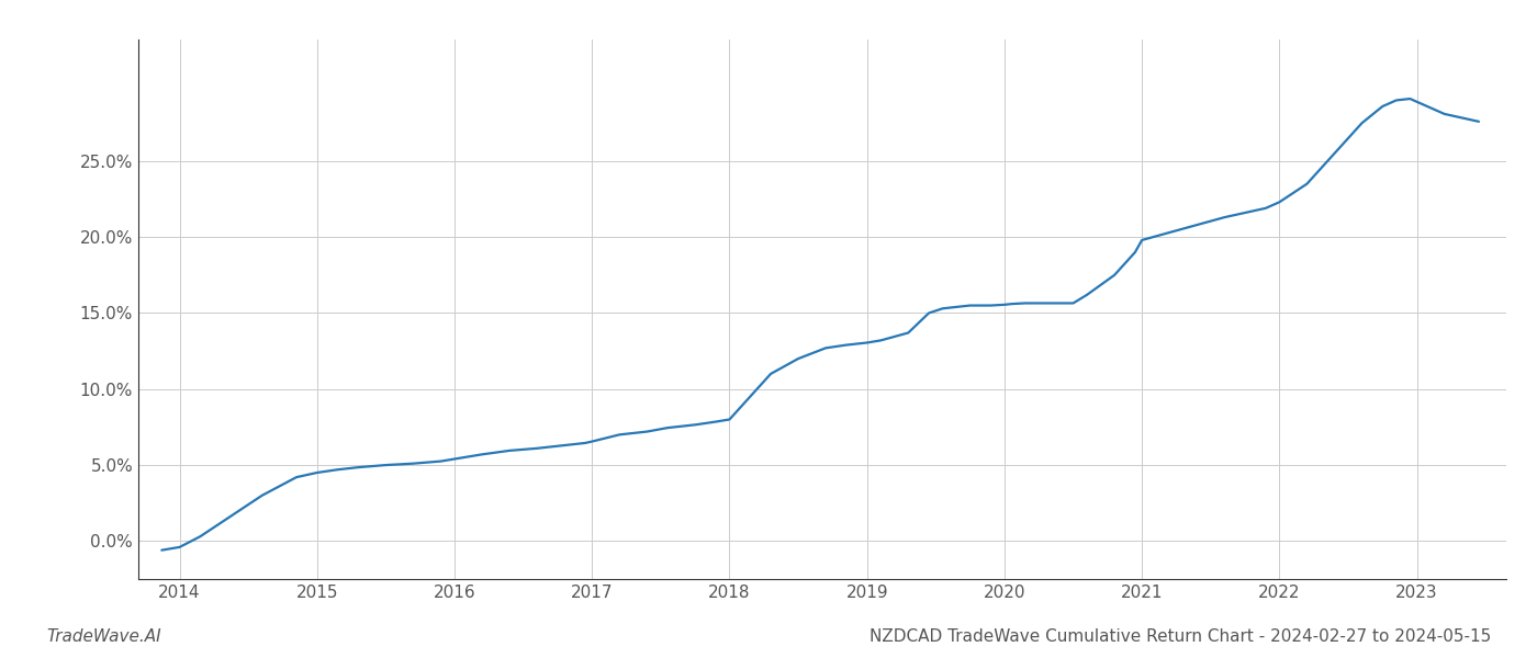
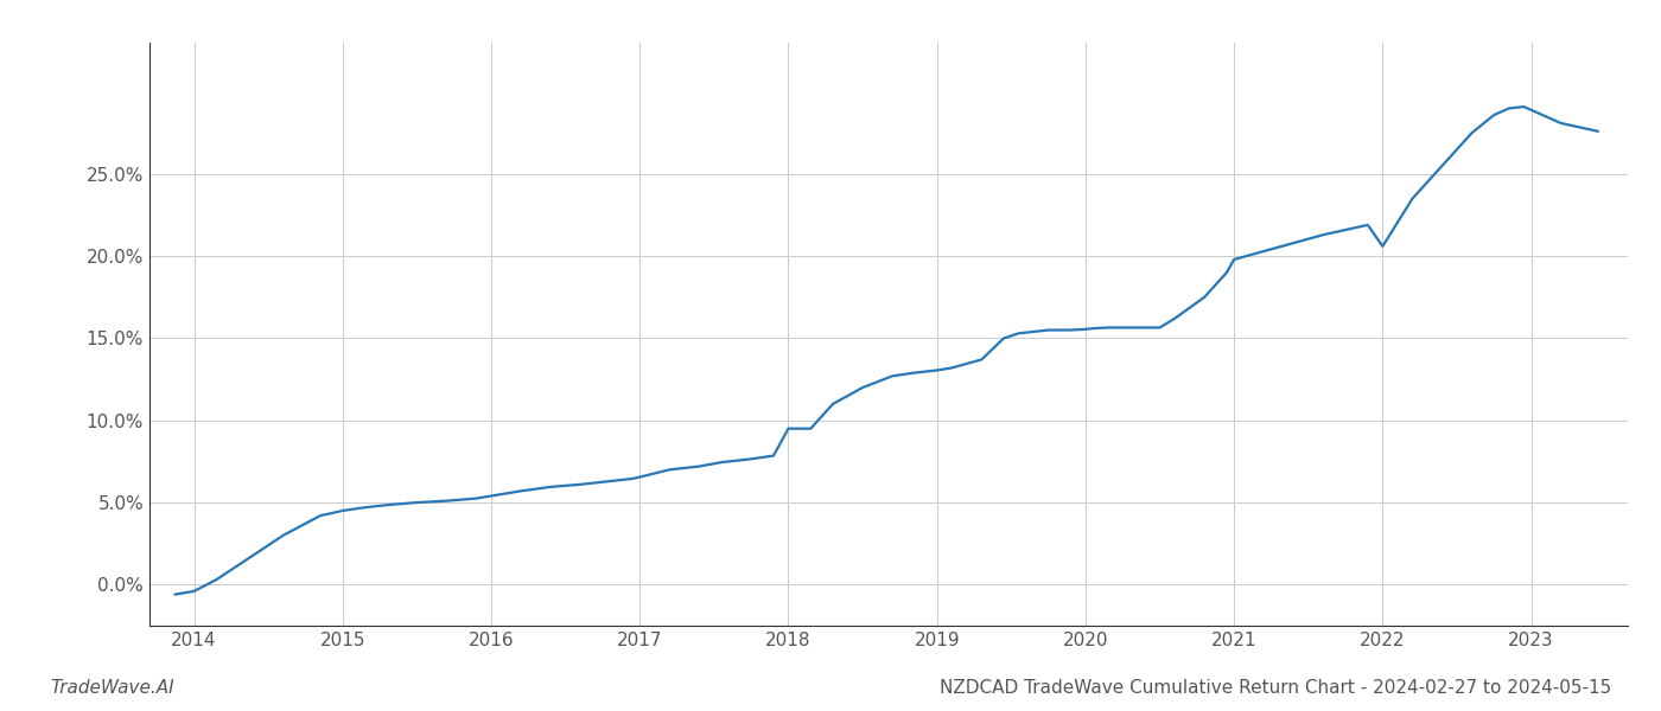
2018: 8.0% -> 9.5%
2022: 22.3% -> 20.6%
